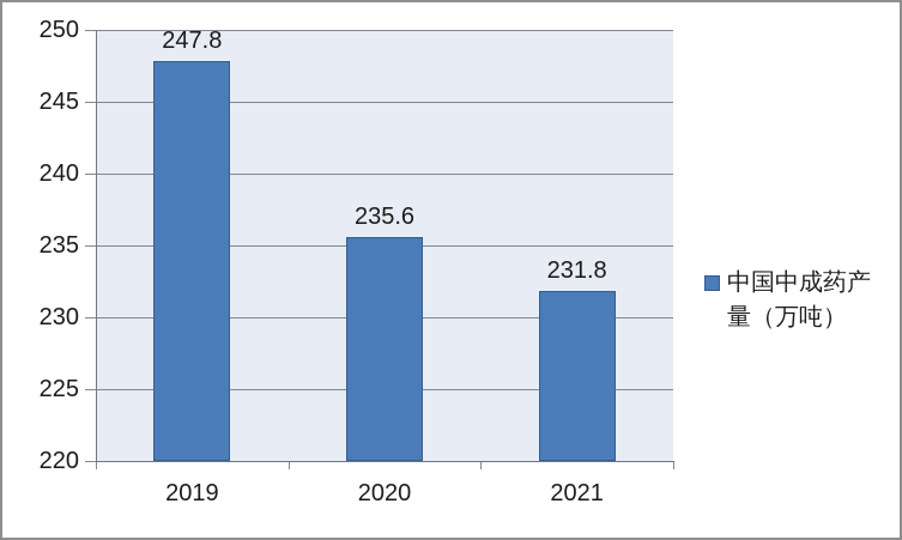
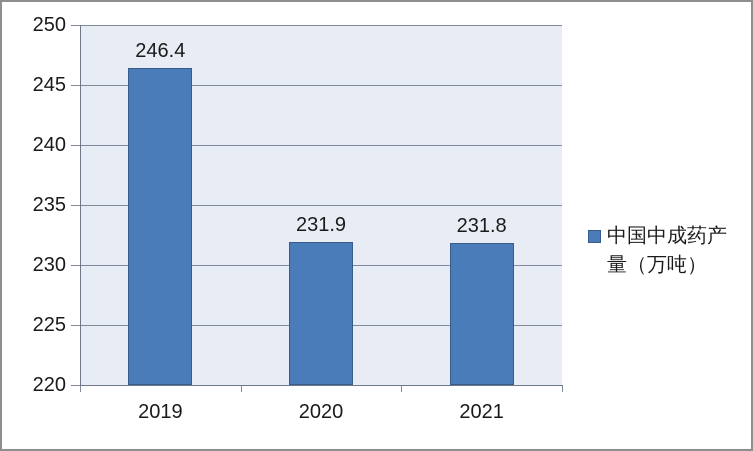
2019: 247.8 -> 246.4
2020: 235.6 -> 231.9
